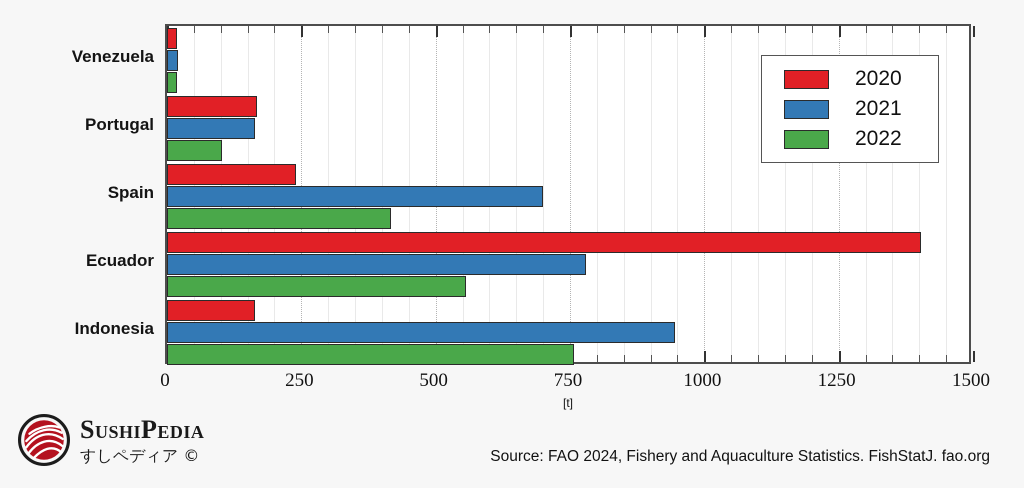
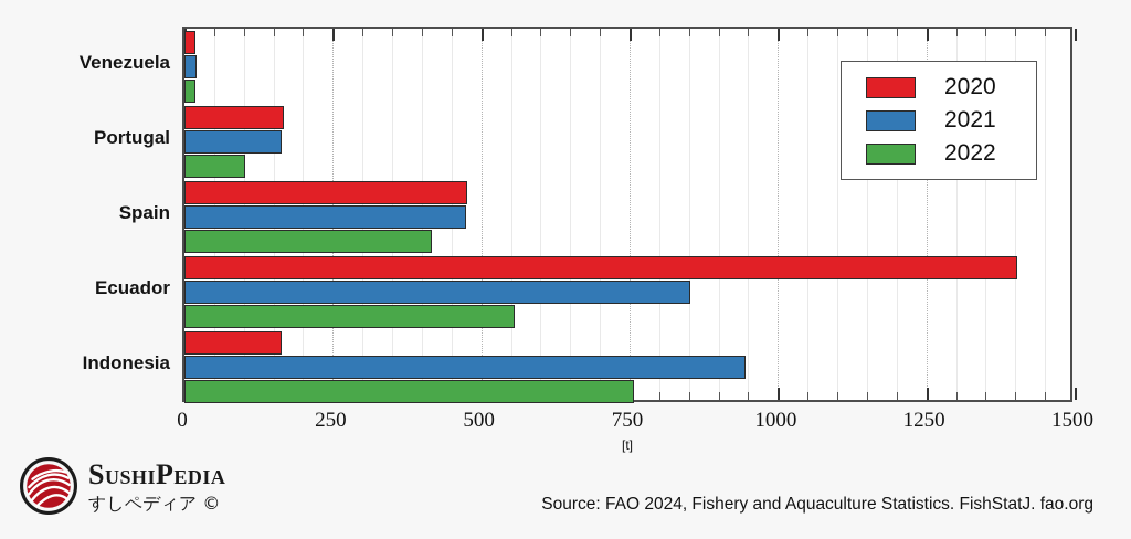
2020/Spain: 240 -> 480
2021/Spain: 700 -> 470
2021/Ecuador: 780 -> 850
